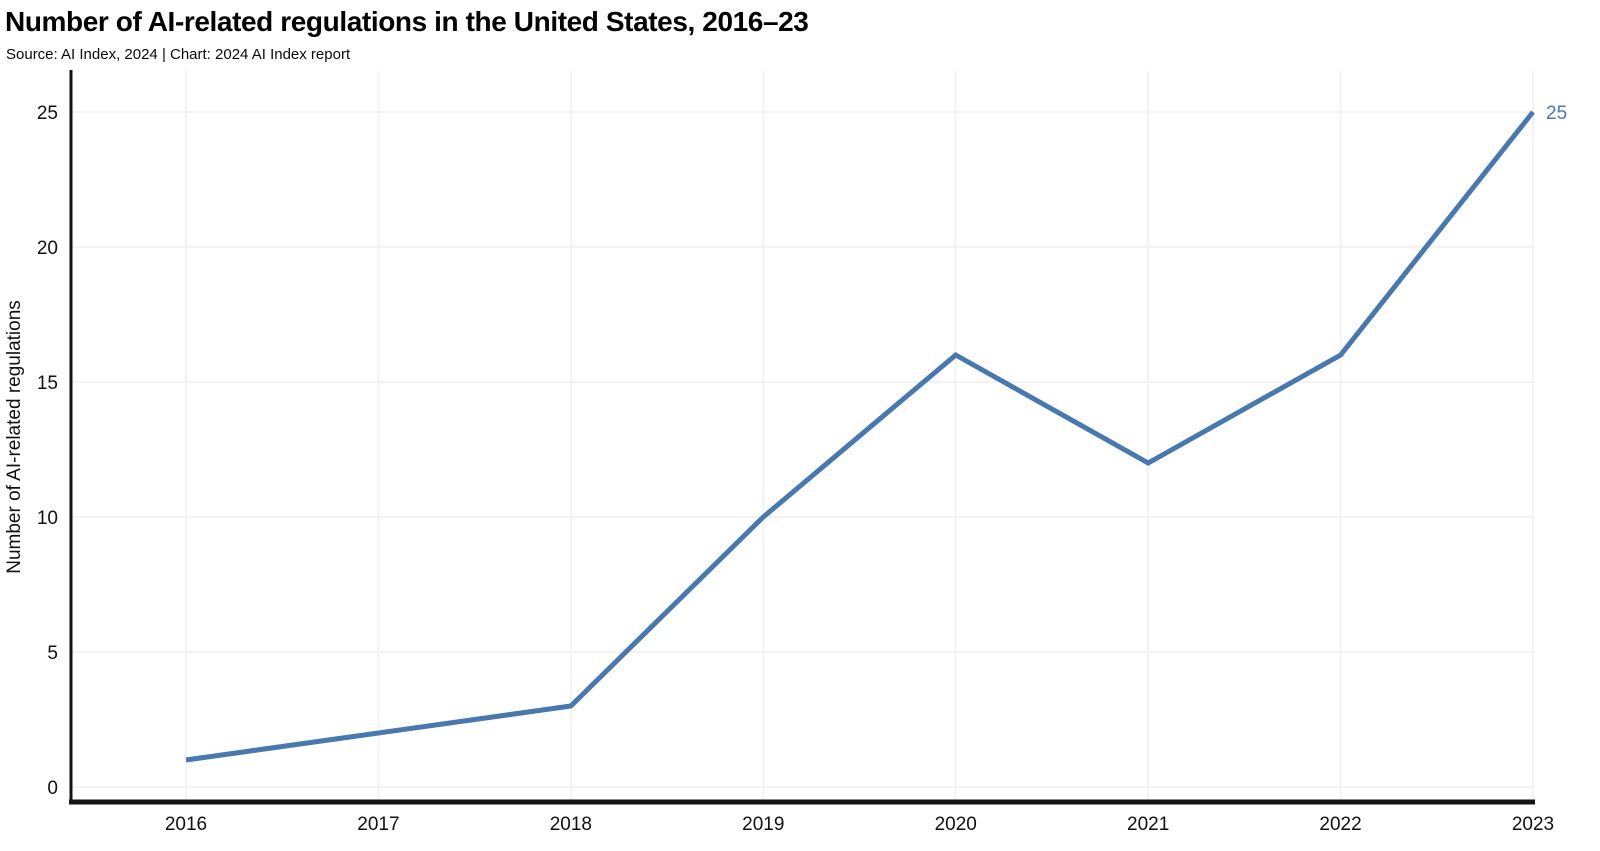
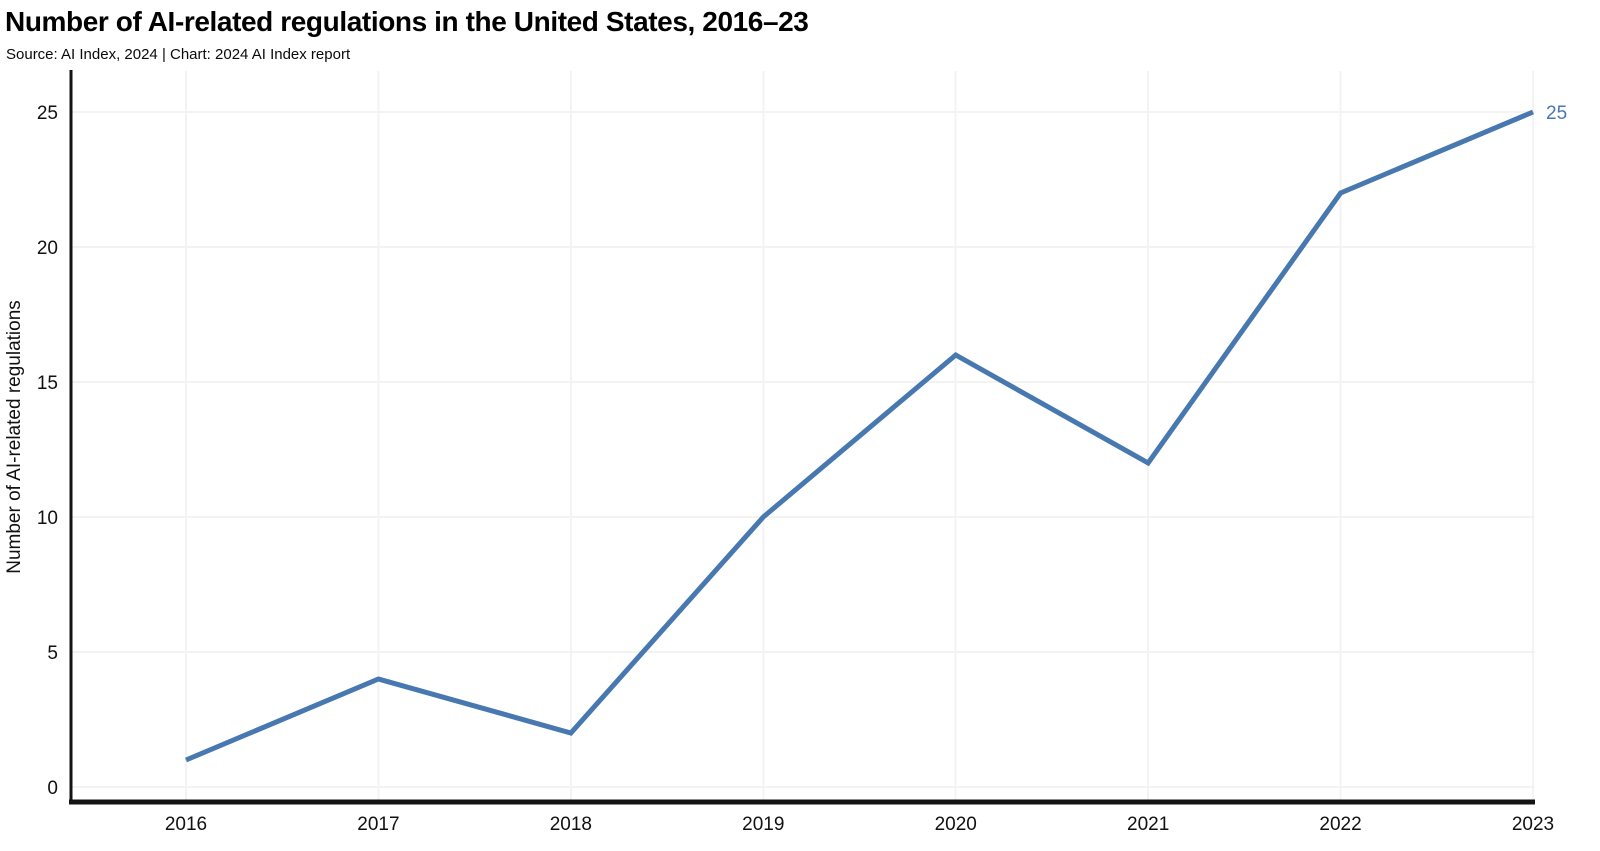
2017: 2 -> 4
2018: 3 -> 2
2022: 16 -> 22
